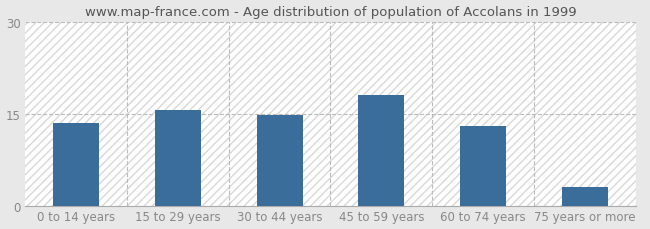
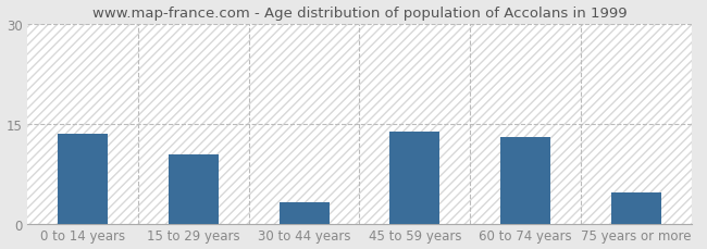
15 to 29 years: 15.5 -> 10.4
30 to 44 years: 14.7 -> 3.2
45 to 59 years: 18.0 -> 13.8
75 years or more: 3.0 -> 4.6
